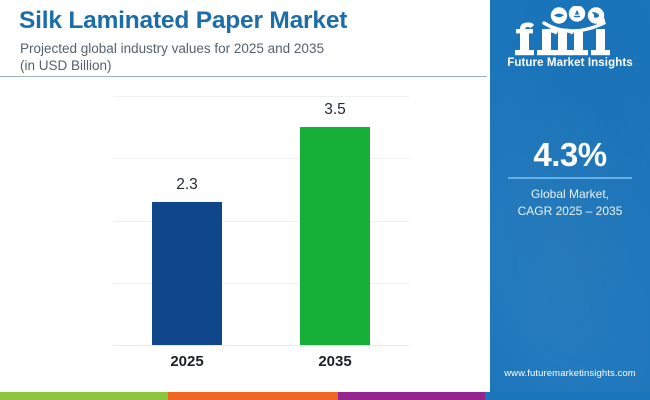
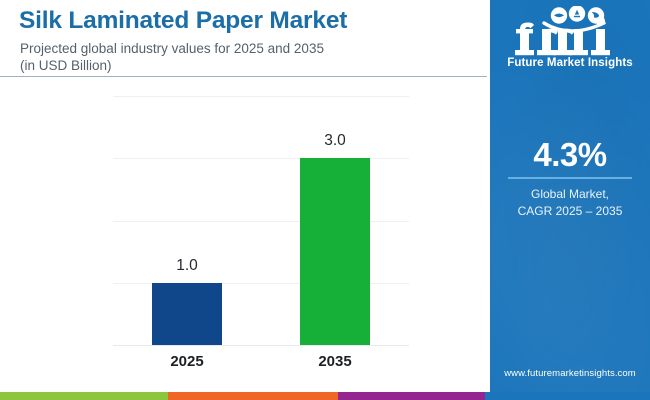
2025: 2.3 -> 1.0
2035: 3.5 -> 3.0
